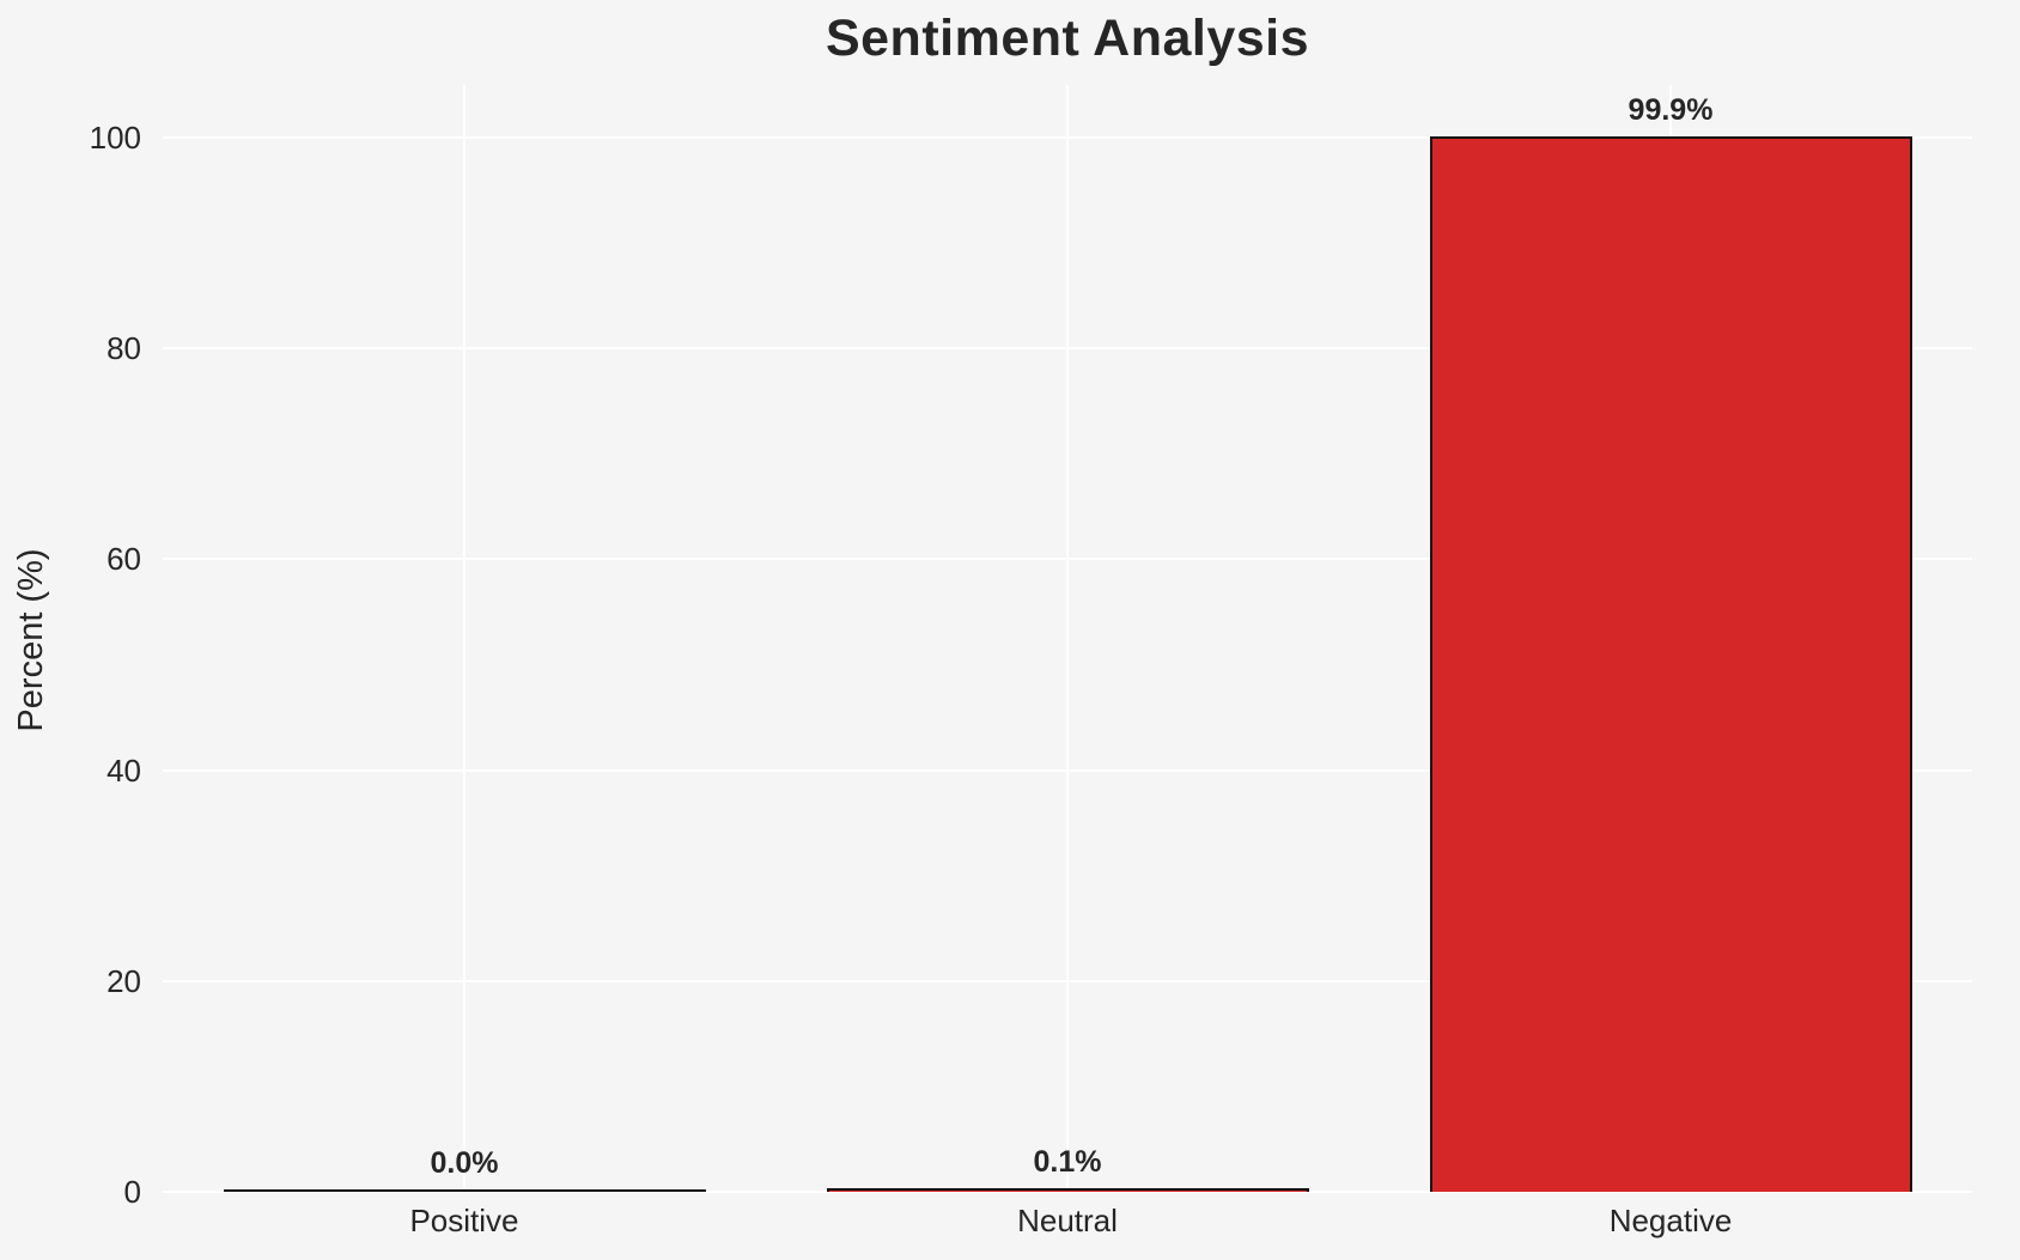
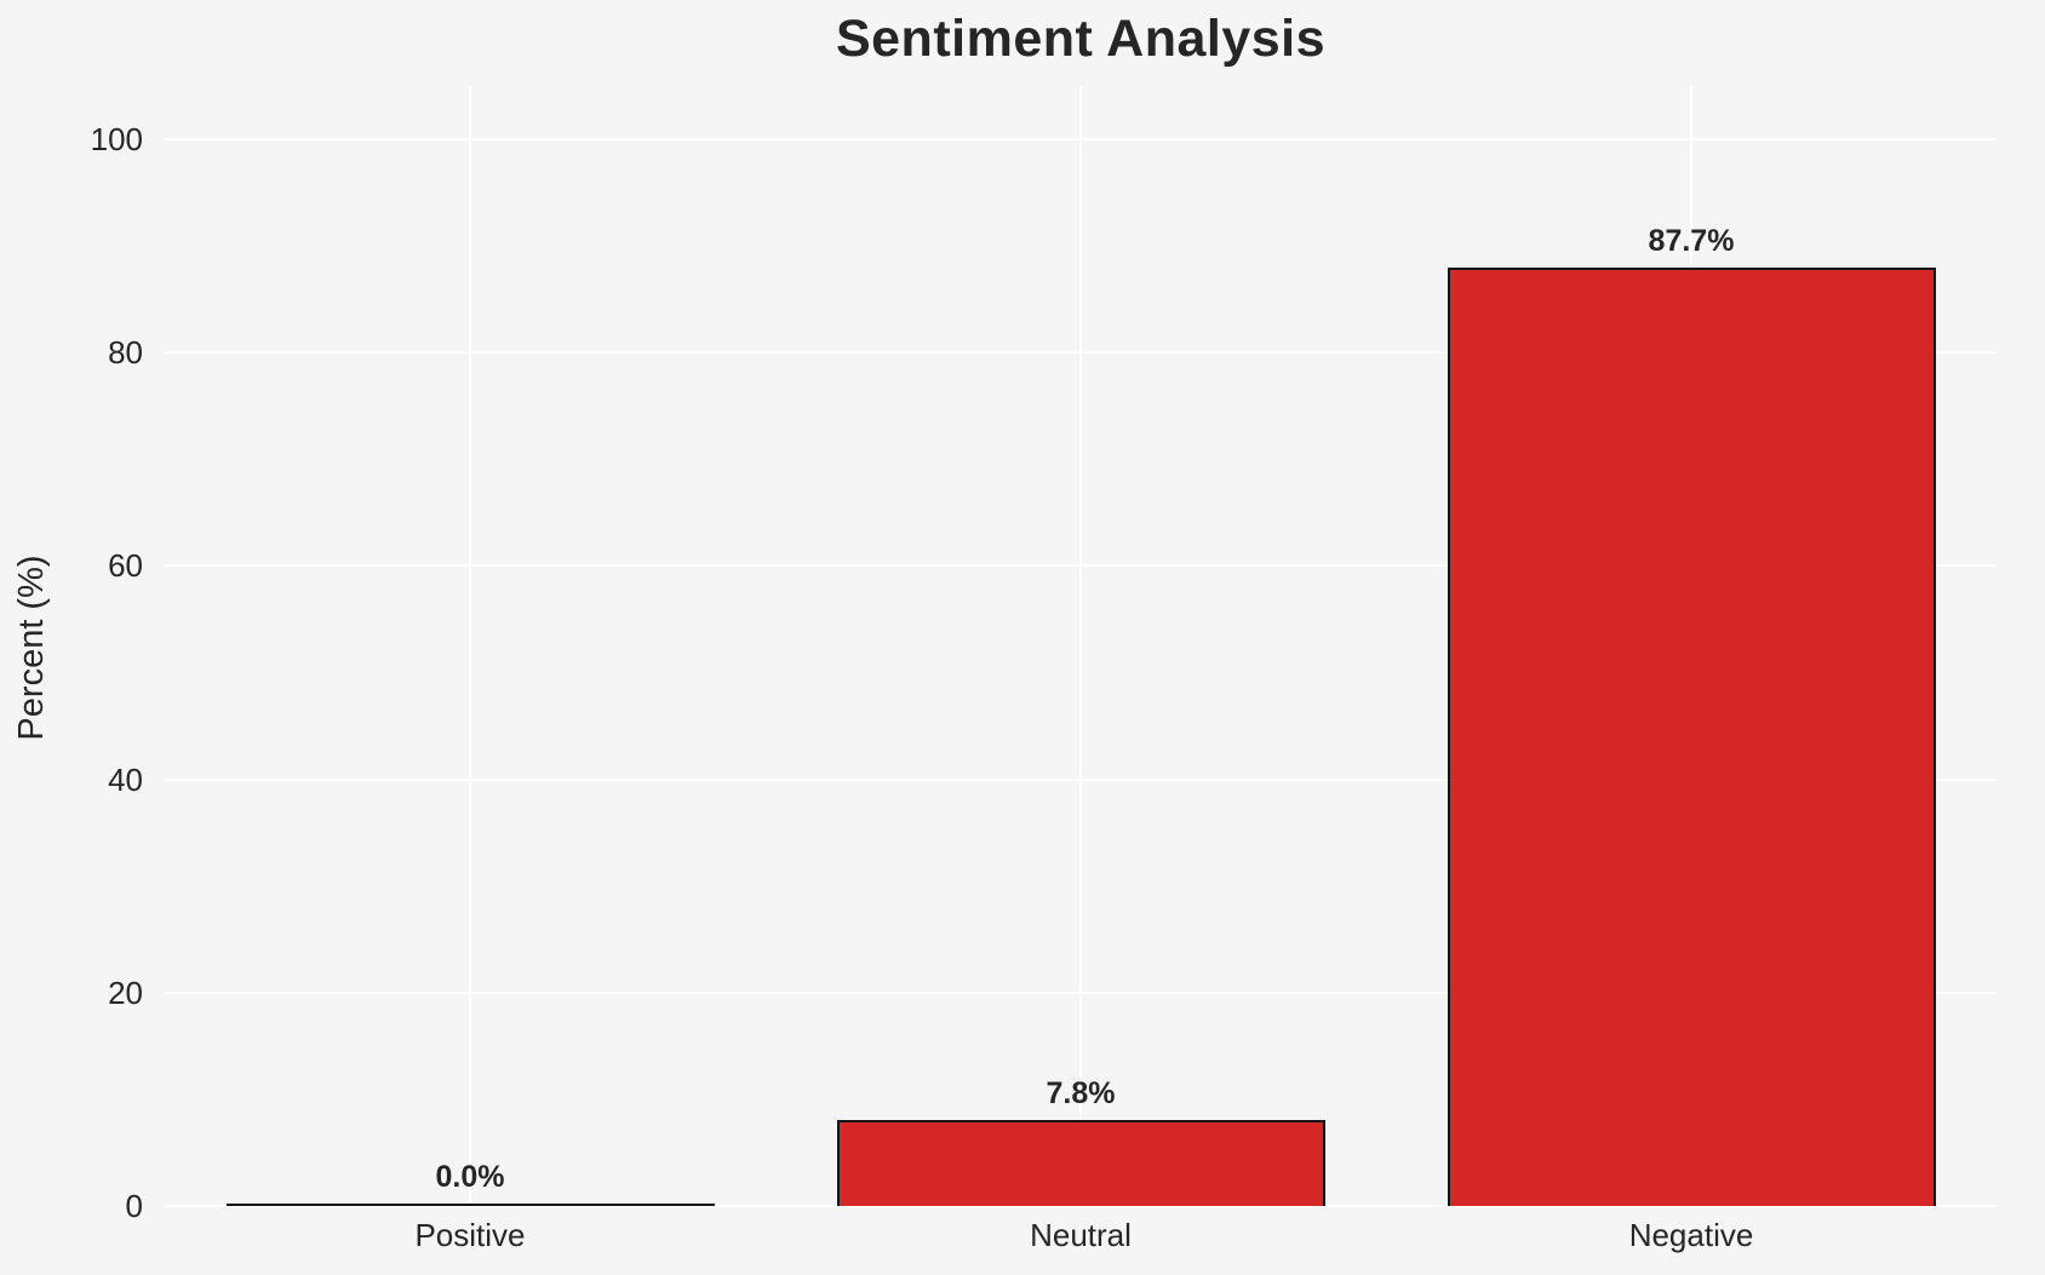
Neutral: 0.1% -> 7.8%
Negative: 99.9% -> 87.7%
